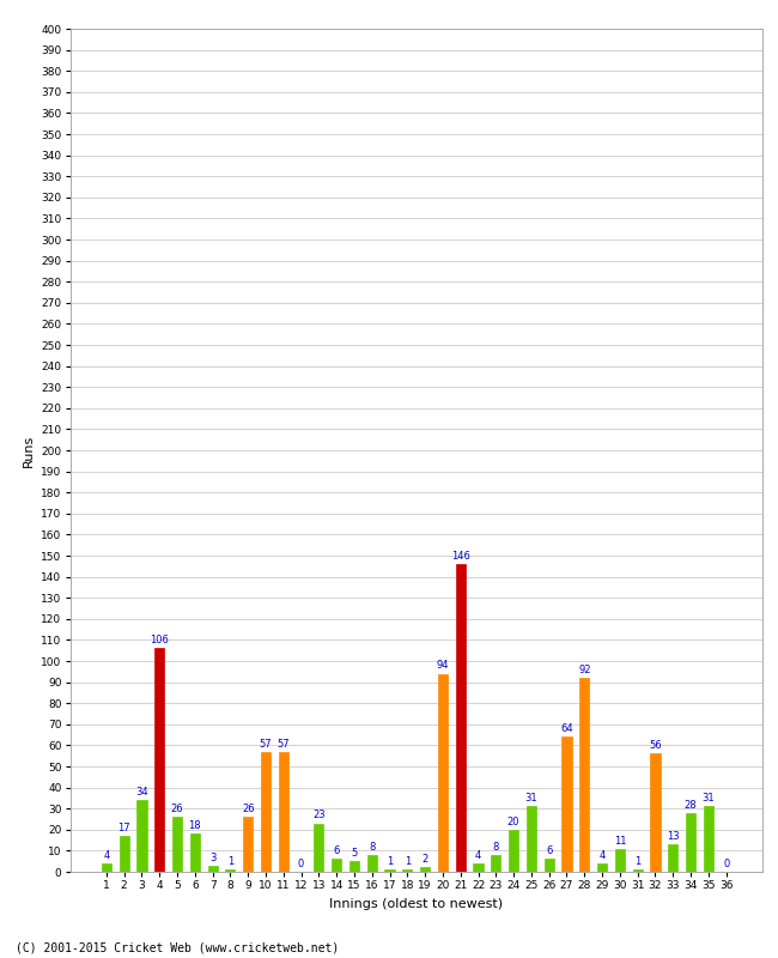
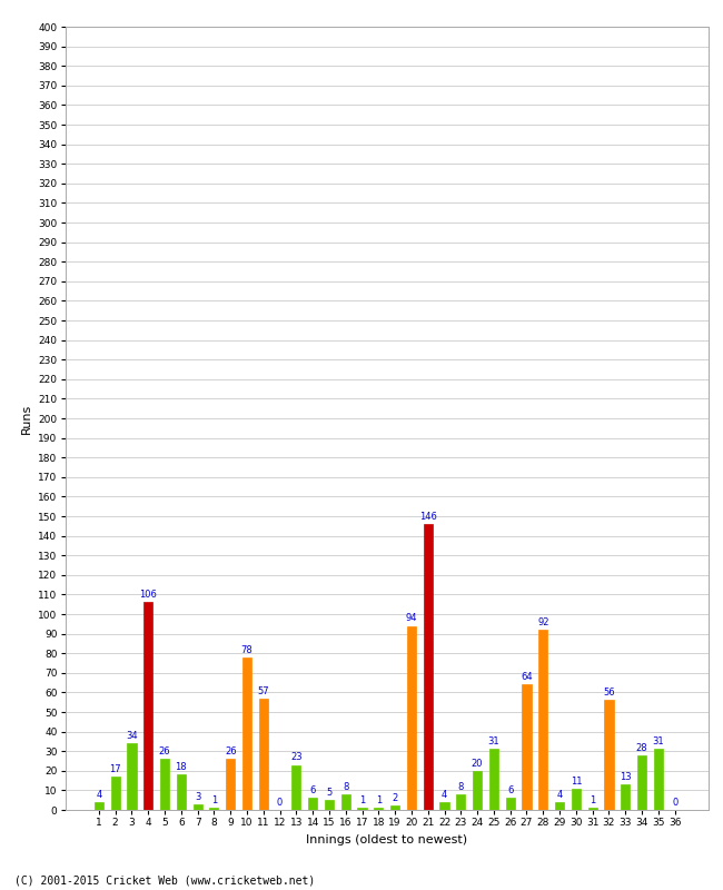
10: 57 -> 78
